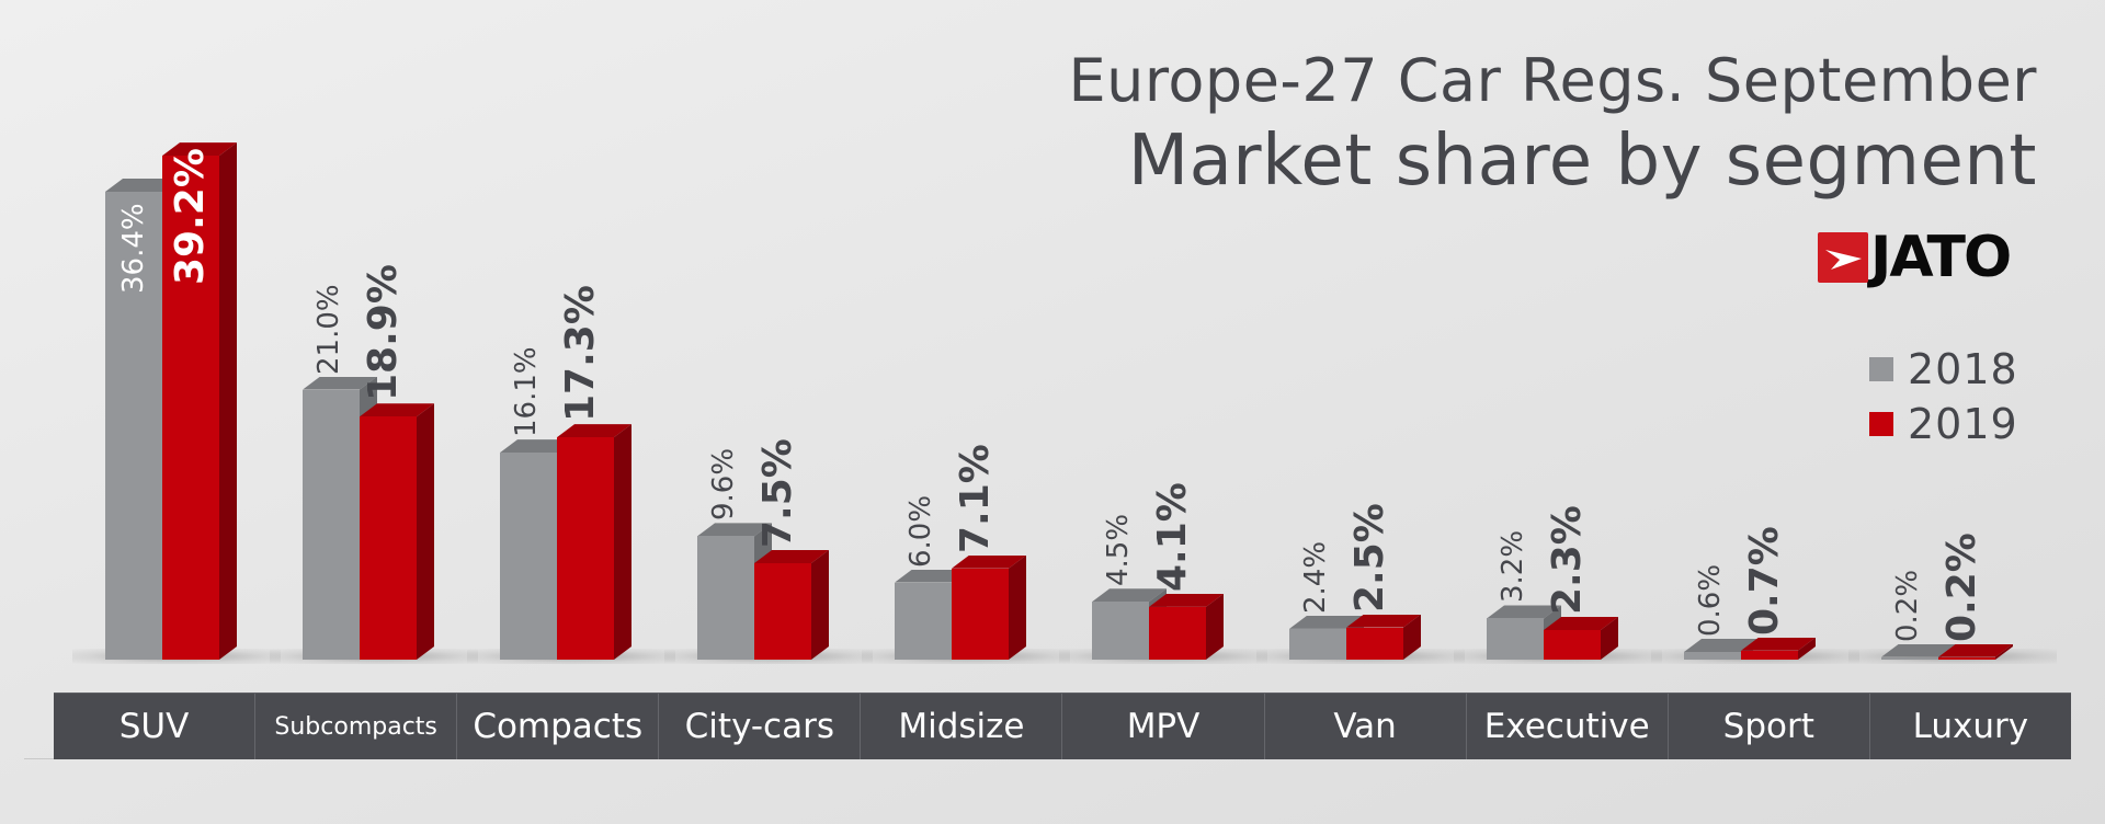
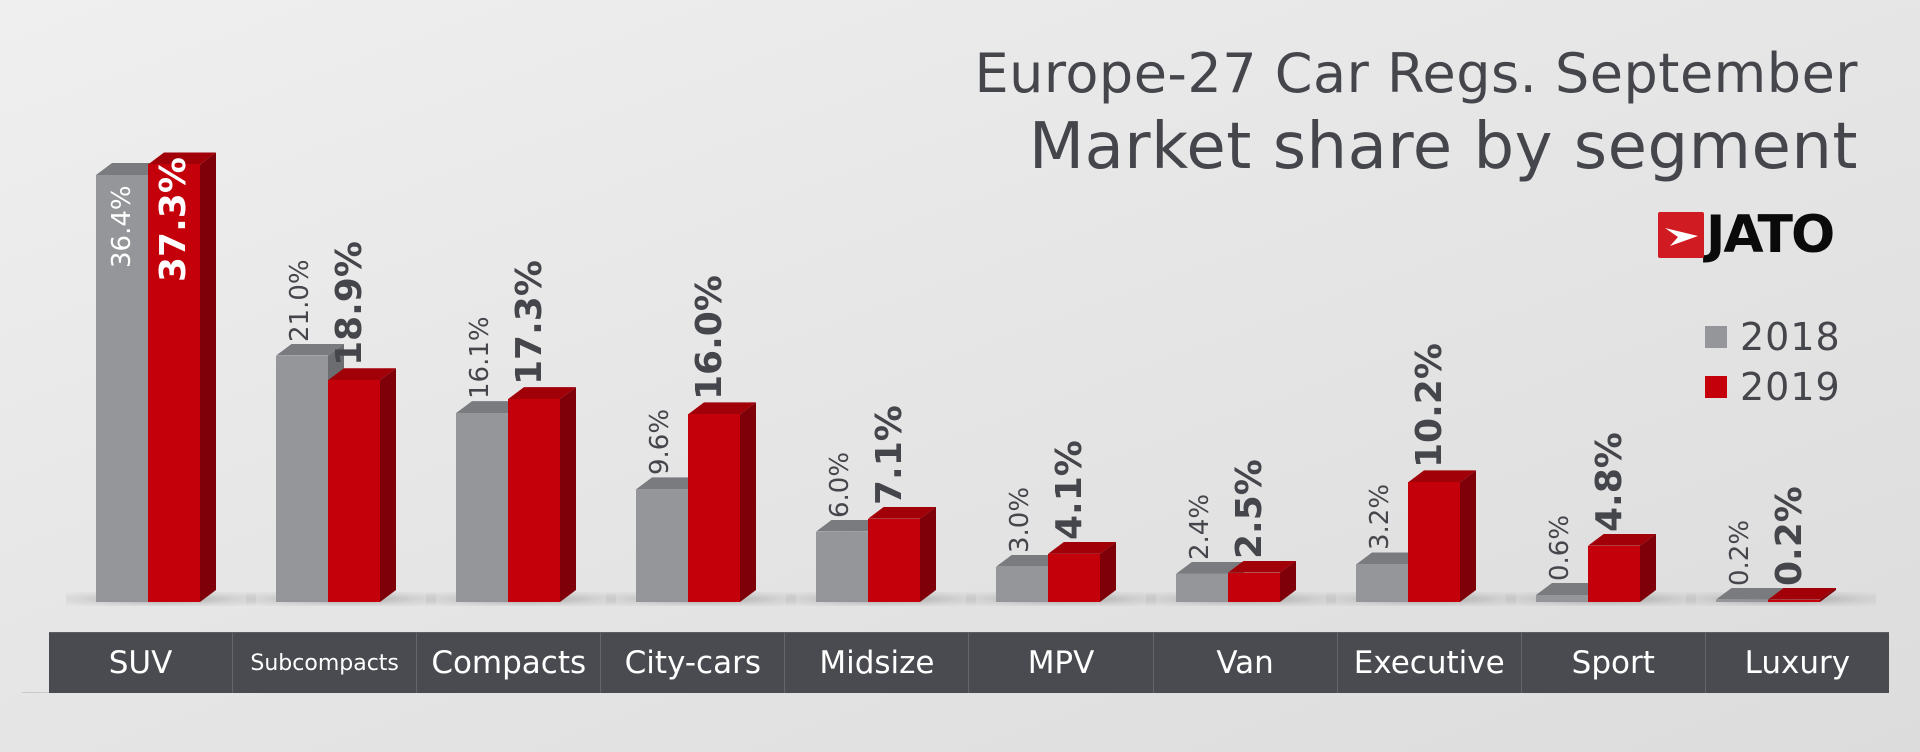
2019/SUV: 39.2% -> 37.3%
2019/City-cars: 7.5% -> 16.0%
2018/MPV: 4.5% -> 3.0%
2019/Executive: 2.3% -> 10.2%
2019/Sport: 0.7% -> 4.8%
